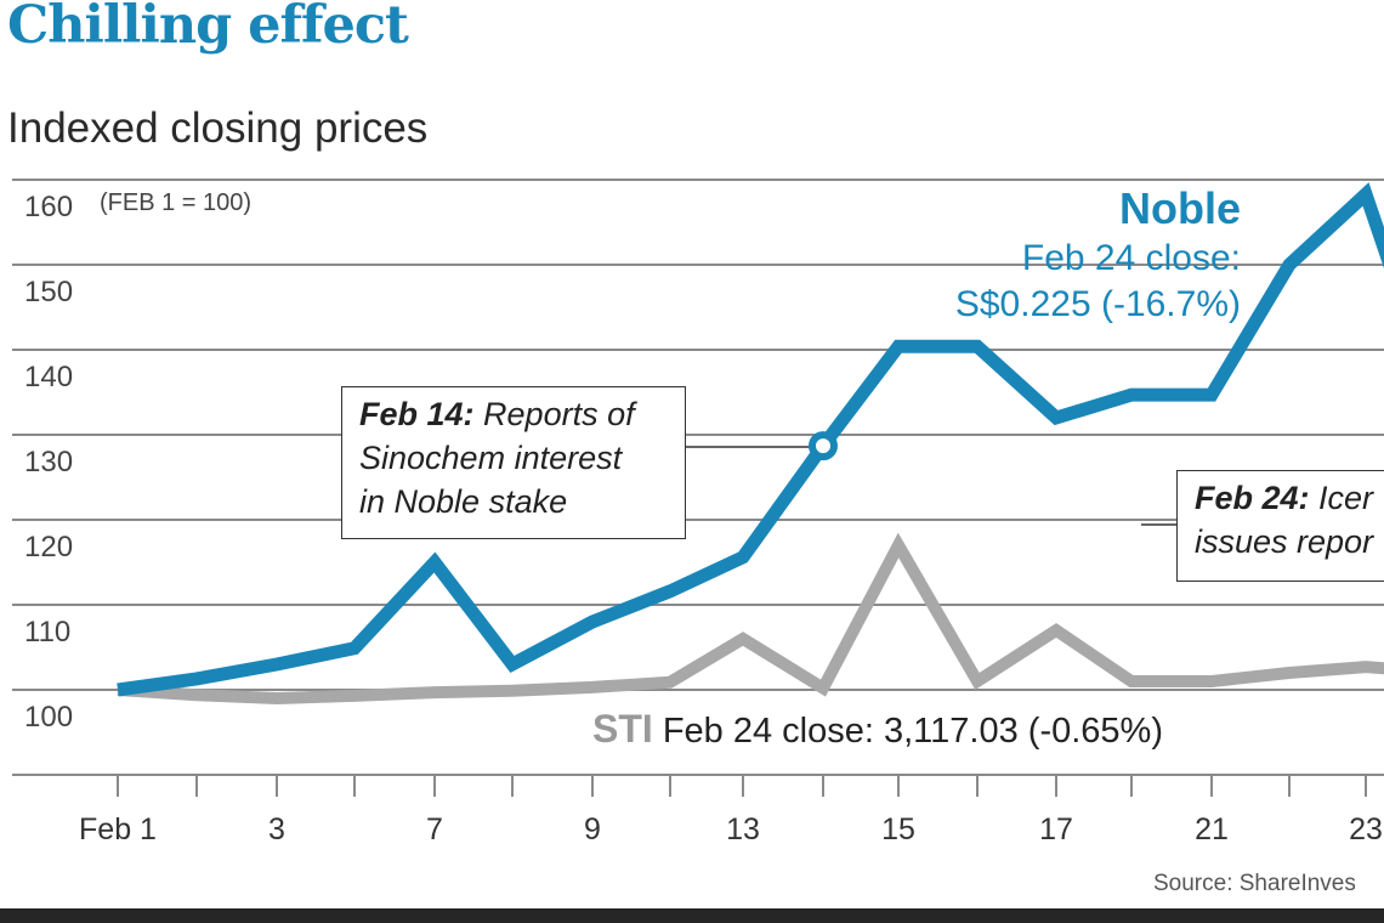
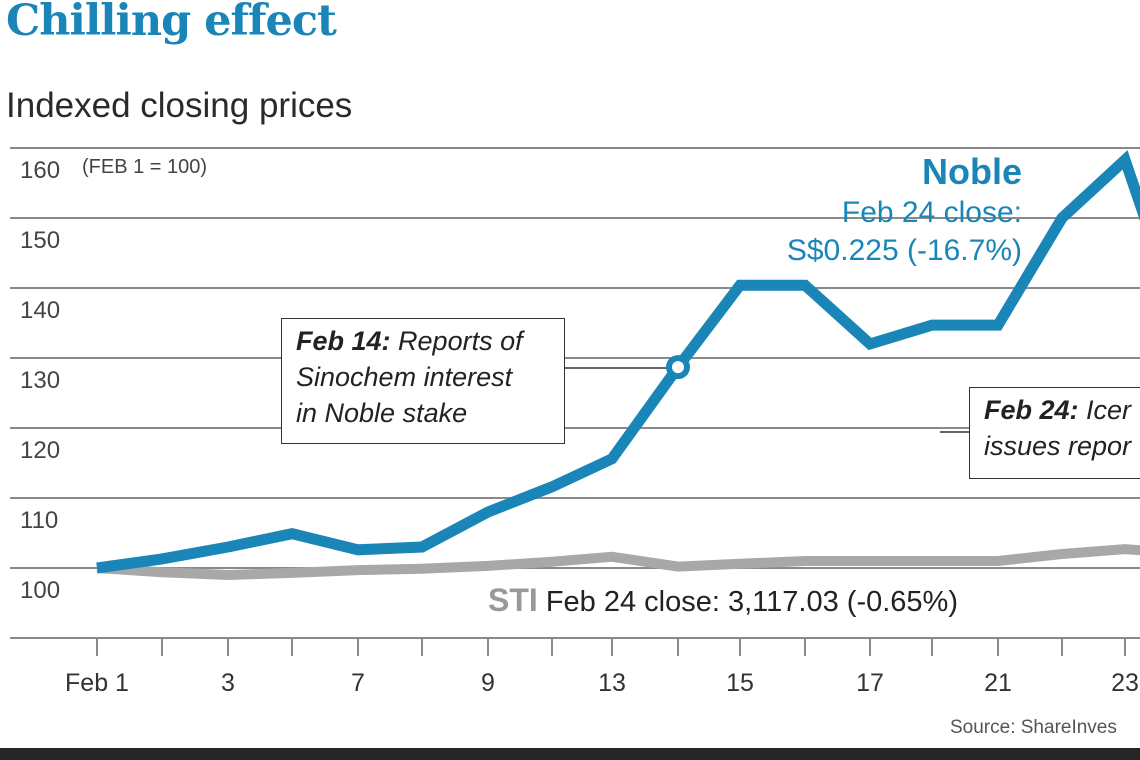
Noble/7: 115 -> 103
STI/13: 106 -> 102
STI/15: 117 -> 101
STI/17: 107 -> 101
